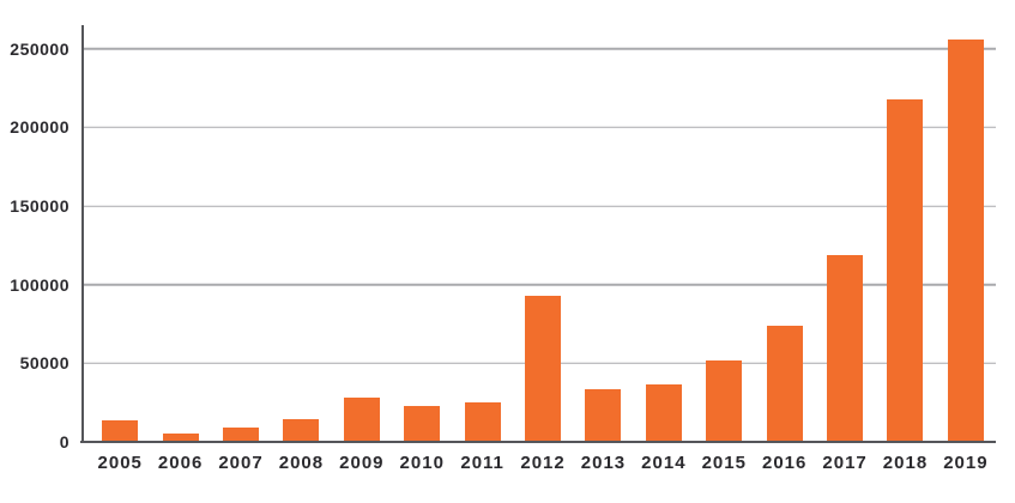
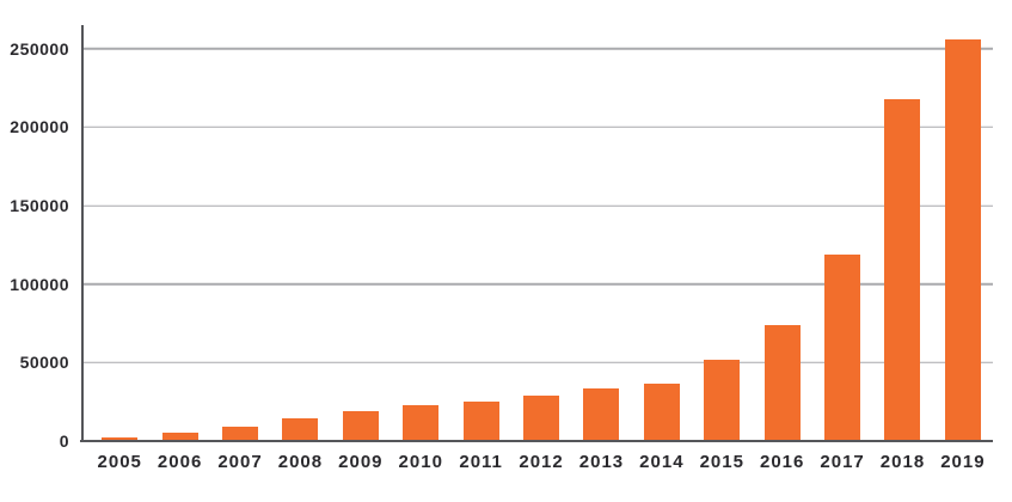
2005: 14000 -> 2000
2009: 28000 -> 19000
2012: 93000 -> 29000
